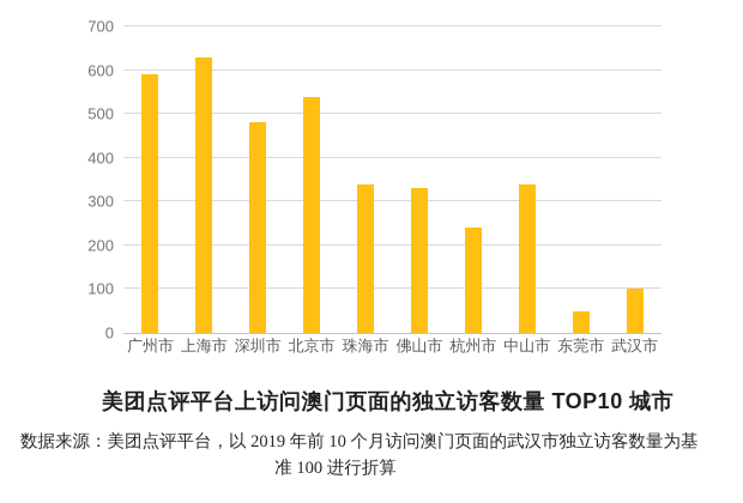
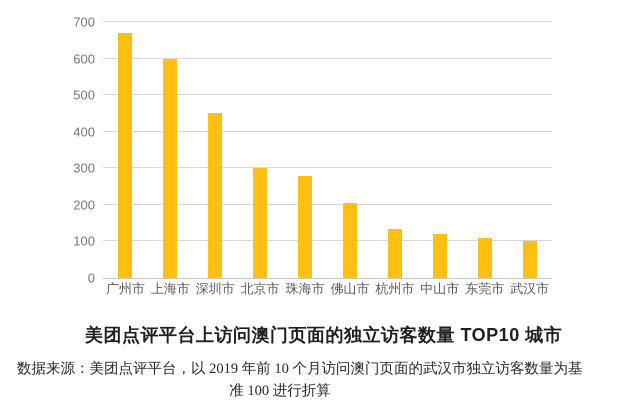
广州市: 590 -> 670
上海市: 630 -> 600
深圳市: 480 -> 450
北京市: 540 -> 300
珠海市: 340 -> 280
佛山市: 330 -> 200
杭州市: 240 -> 140
中山市: 340 -> 120
东莞市: 50 -> 110
